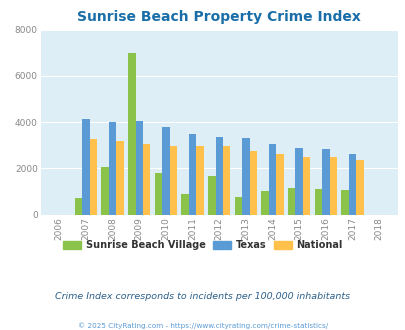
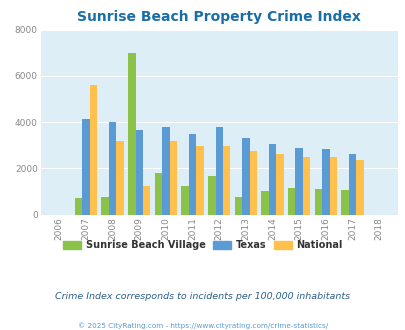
National/2007: 3250 -> 5600
Sunrise Beach Village/2008: 2050 -> 750
Texas/2009: 4050 -> 3650
National/2009: 3050 -> 1250
National/2010: 2950 -> 3200
Sunrise Beach Village/2011: 900 -> 1250
Texas/2012: 3350 -> 3800
